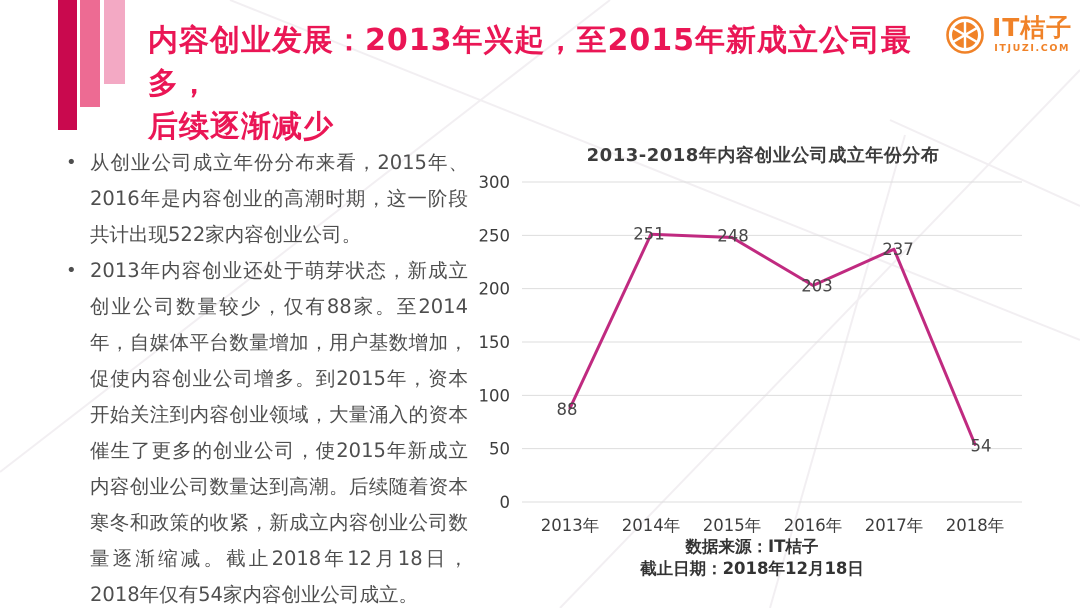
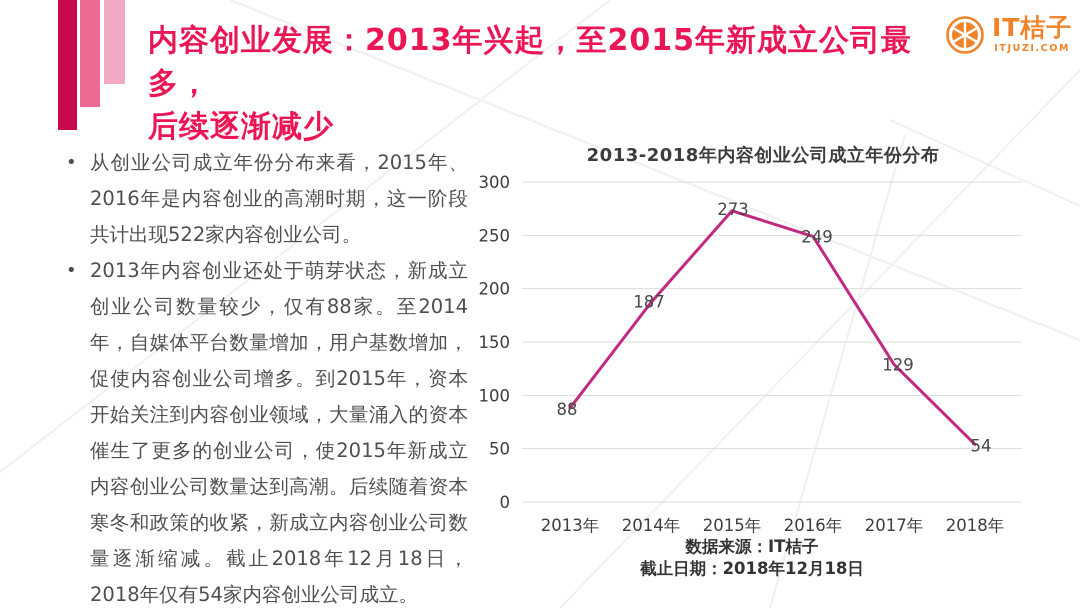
2014年: 251 -> 187
2015年: 248 -> 273
2016年: 203 -> 249
2017年: 237 -> 129
